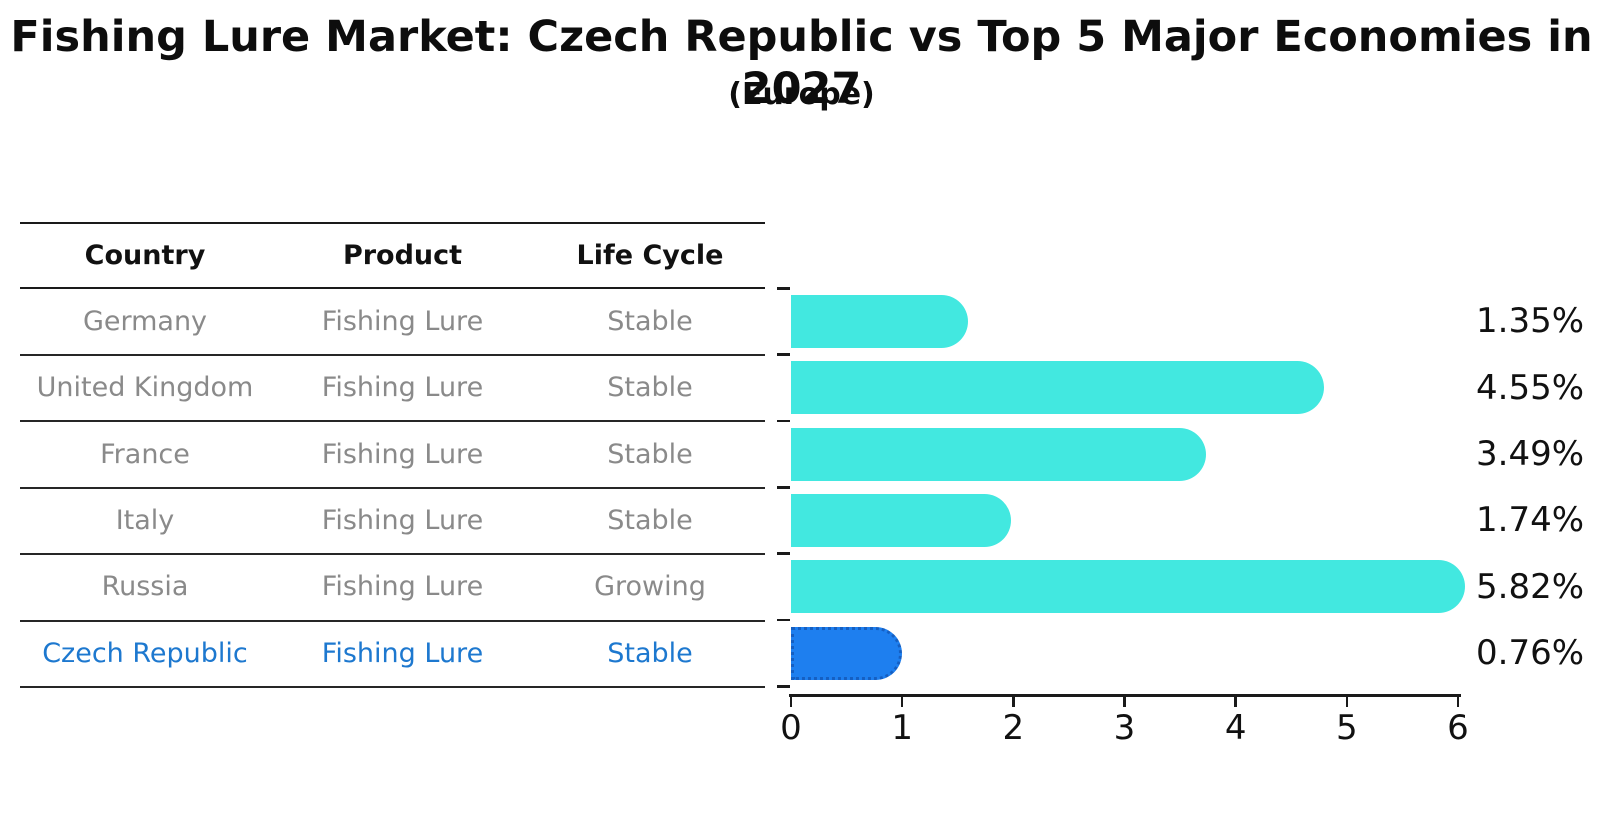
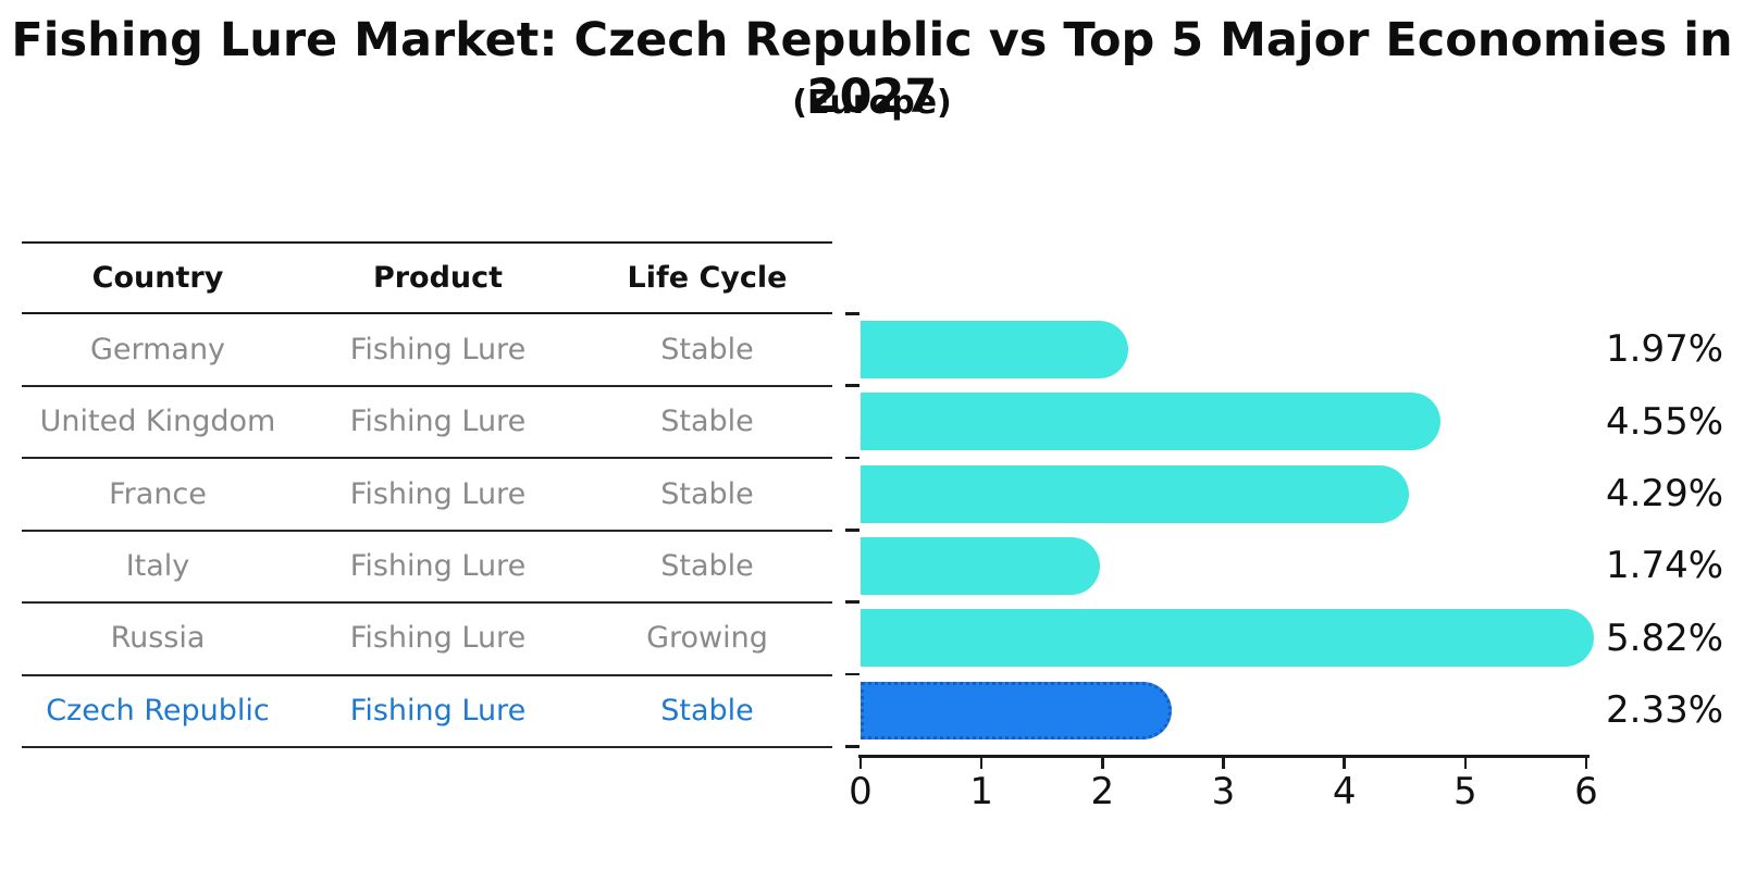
Germany: 1.35% -> 1.97%
France: 3.49% -> 4.29%
Czech Republic: 0.76% -> 2.33%
